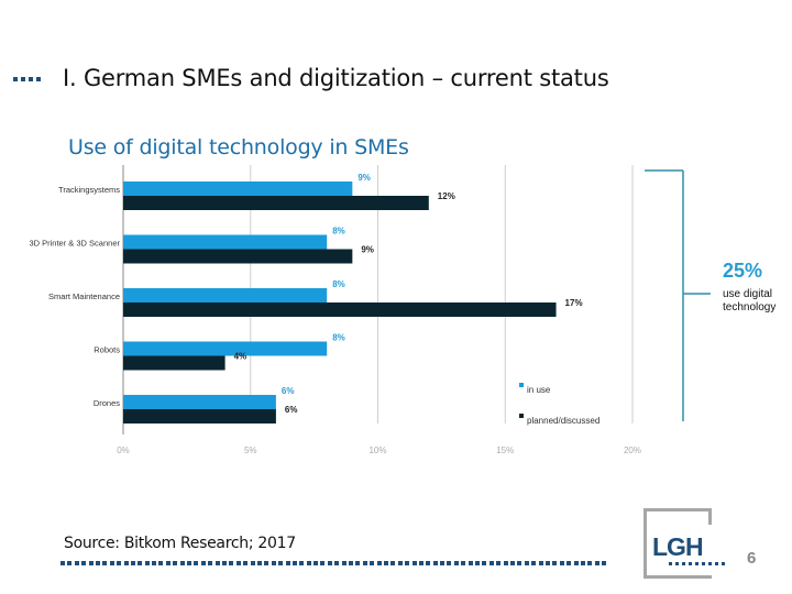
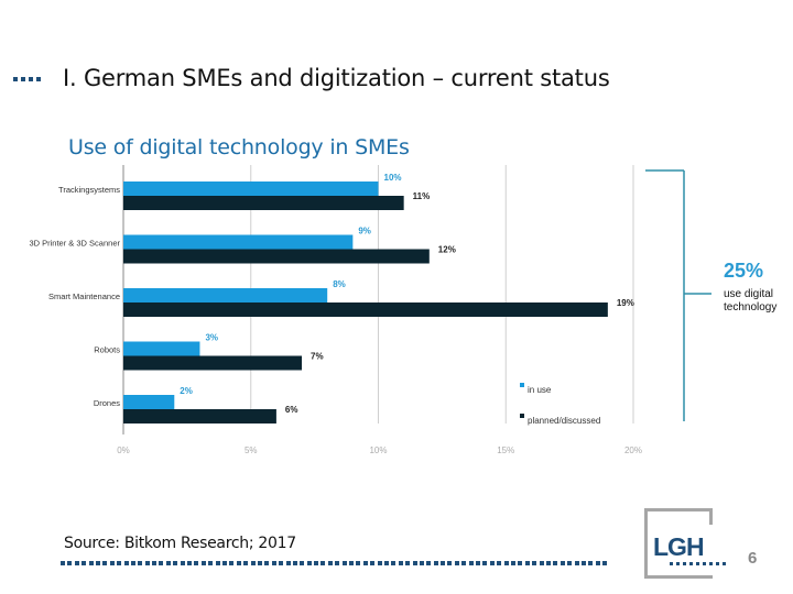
in use/Trackingsystems: 9% -> 10%
planned/discussed/Trackingsystems: 12% -> 11%
in use/3D Printer & 3D Scanner: 8% -> 9%
planned/discussed/3D Printer & 3D Scanner: 9% -> 12%
planned/discussed/Smart Maintenance: 17% -> 19%
in use/Robots: 8% -> 3%
planned/discussed/Robots: 4% -> 7%
in use/Drones: 6% -> 2%
